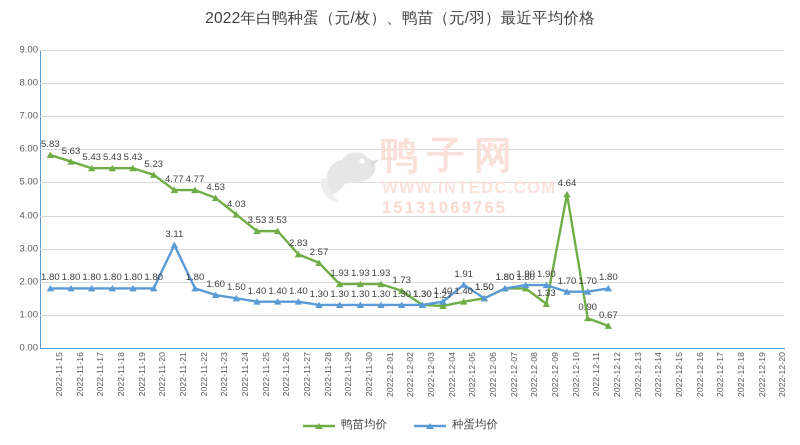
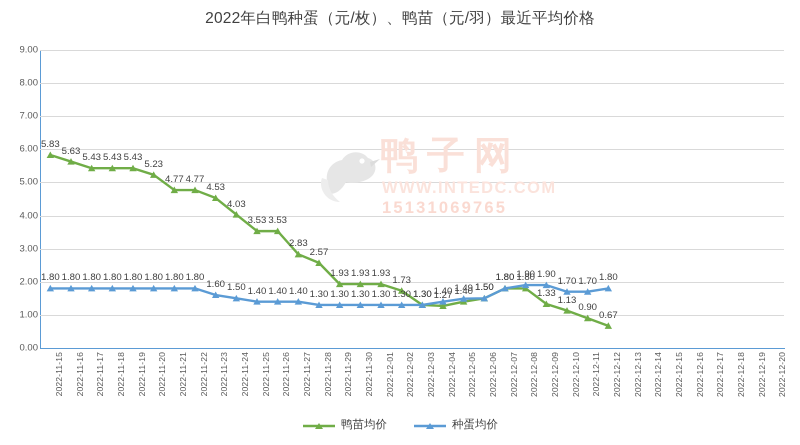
种蛋均价/2022-11-21: 3.11 -> 1.80
种蛋均价/2022-12-05: 1.91 -> 1.49
鸭苗均价/2022-12-10: 4.64 -> 1.13
